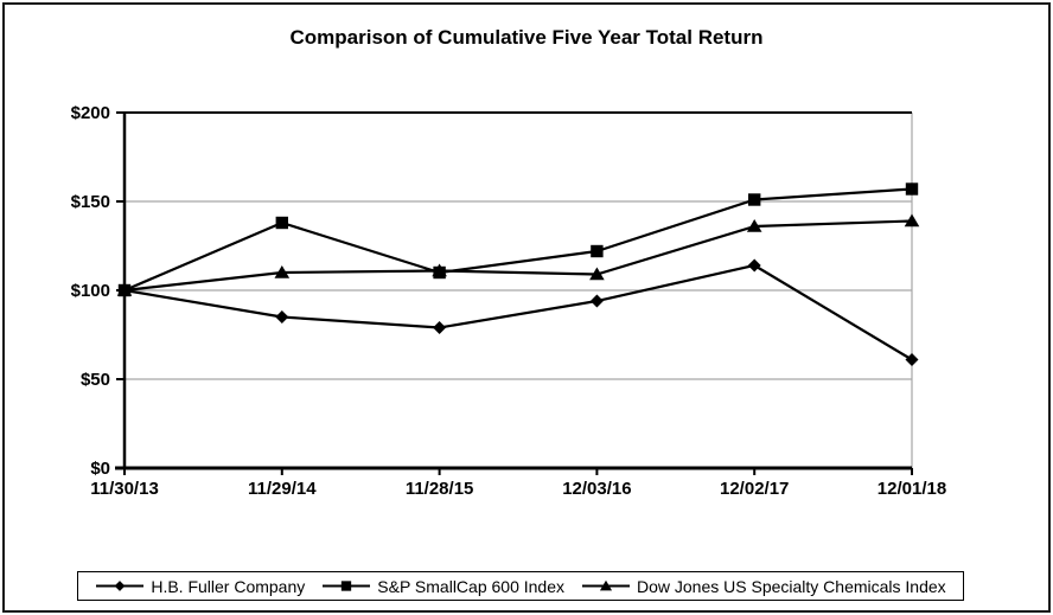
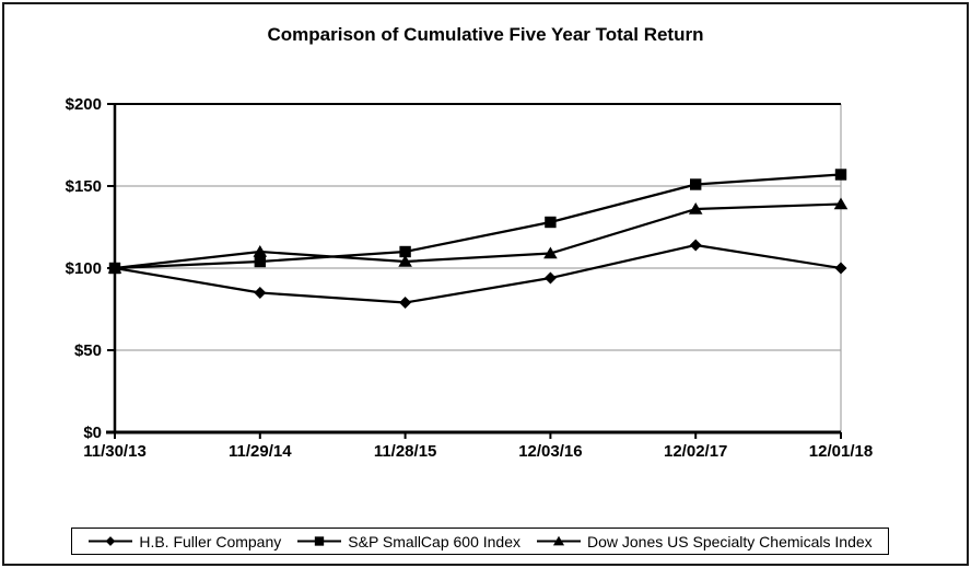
S&P SmallCap 600 Index/11/29/14: $138 -> $104
Dow Jones US Specialty Chemicals Index/11/28/15: $111 -> $104
S&P SmallCap 600 Index/12/03/16: $122 -> $128
H.B. Fuller Company/12/01/18: $61 -> $100
